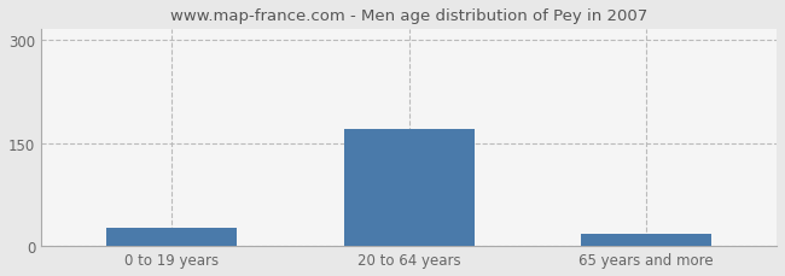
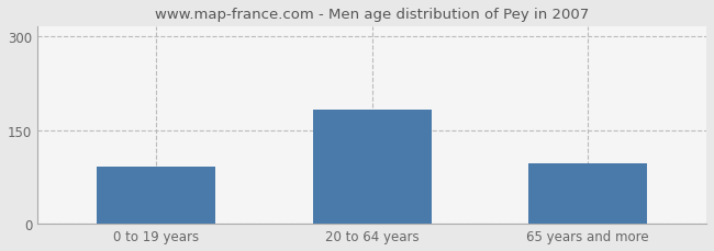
0 to 19 years: 27 -> 92
20 to 64 years: 170 -> 182
65 years and more: 17 -> 96
